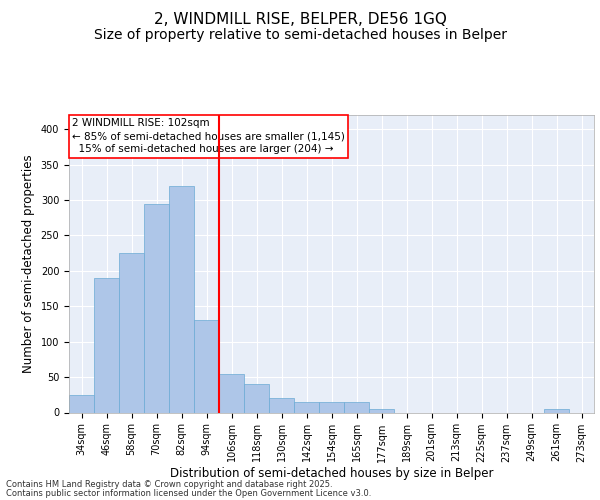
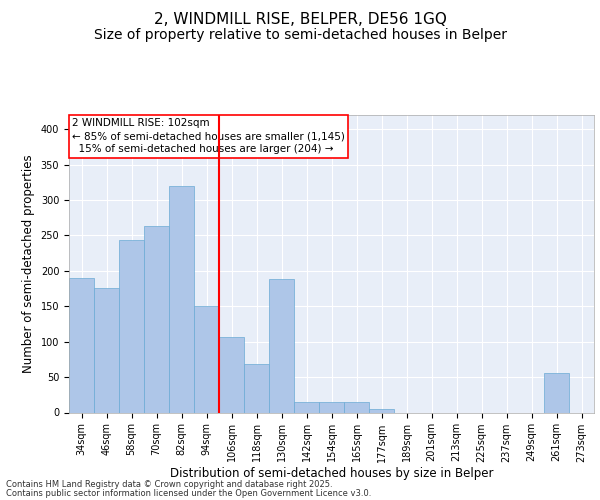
34sqm: 25 -> 190
46sqm: 190 -> 176
58sqm: 225 -> 244
70sqm: 295 -> 264
94sqm: 130 -> 150
106sqm: 55 -> 106
118sqm: 40 -> 68
130sqm: 20 -> 188
261sqm: 5 -> 56
